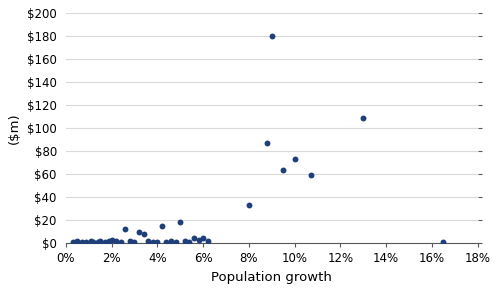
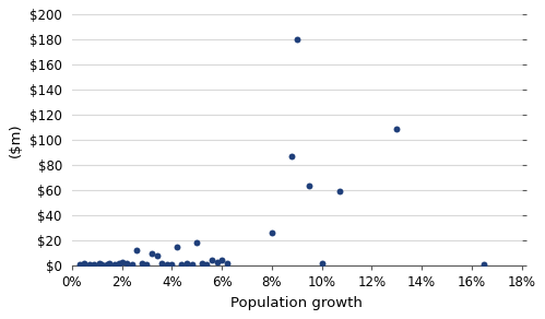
8%: $33 -> $26
10%: $73 -> $2
